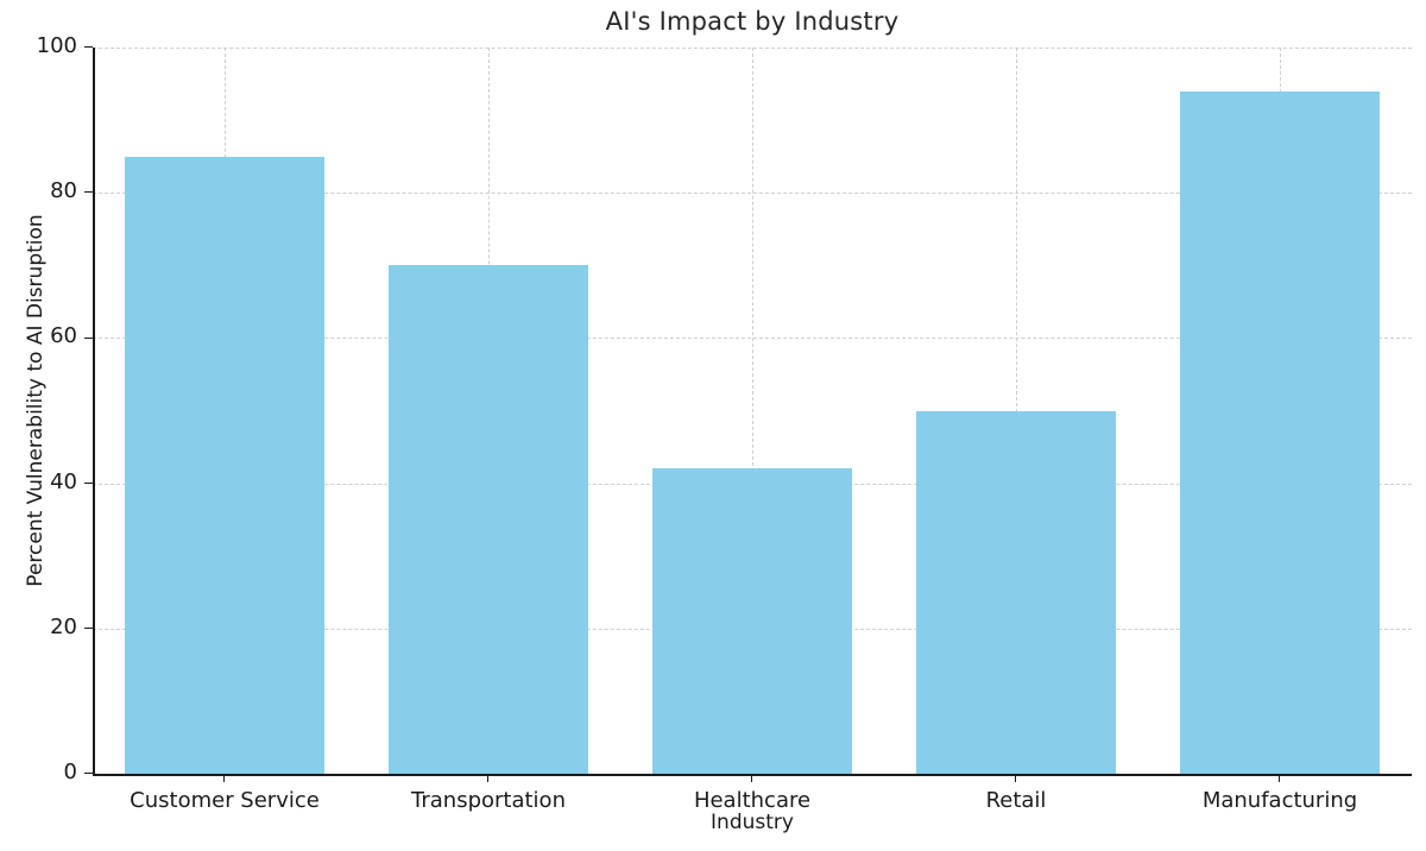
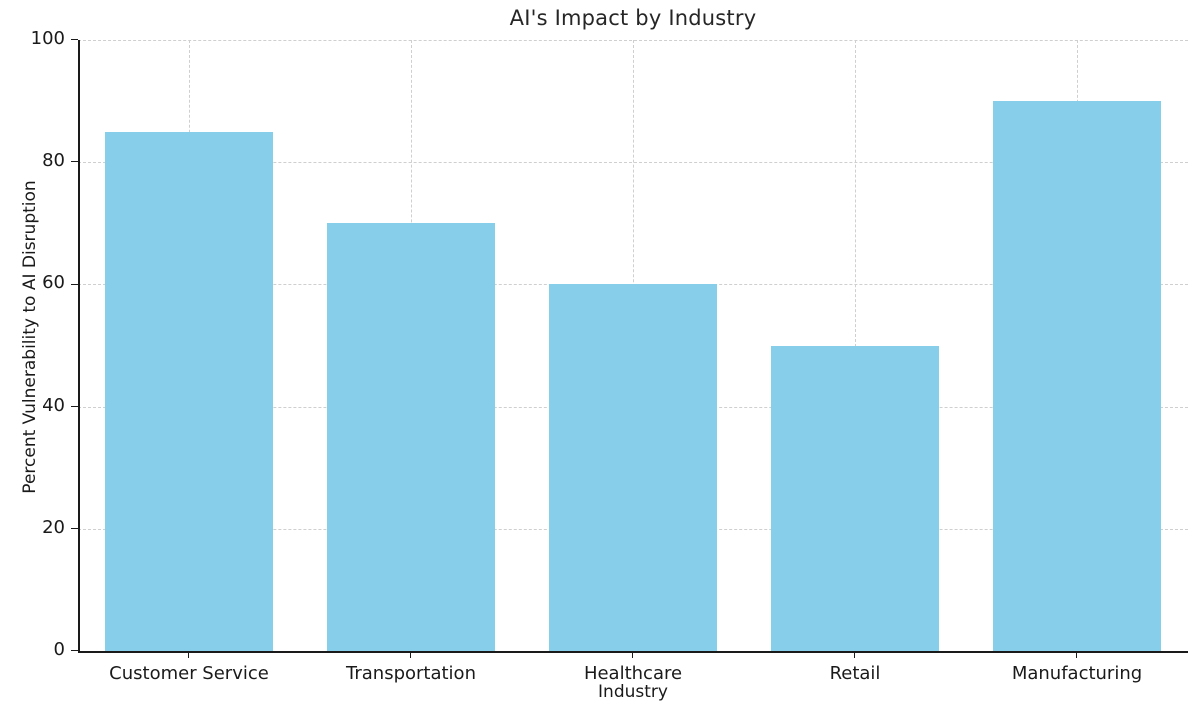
Healthcare: 42 -> 60
Manufacturing: 94 -> 90
